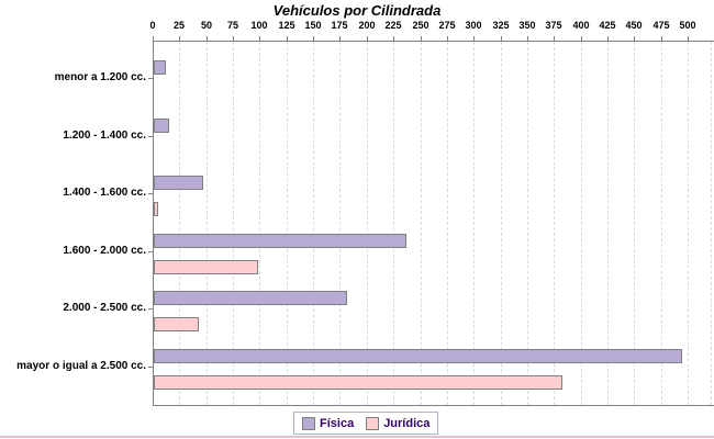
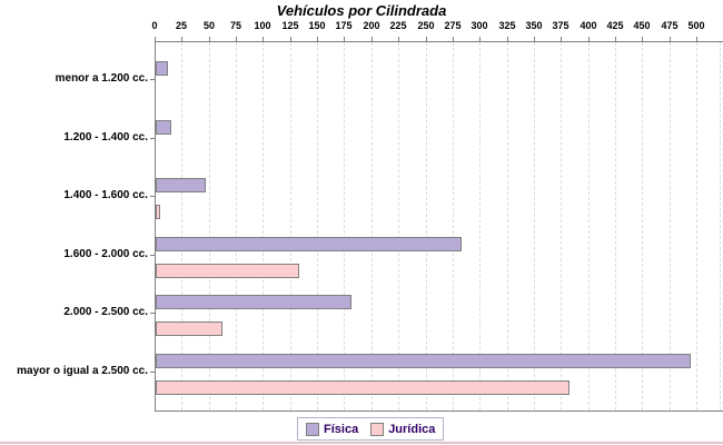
Física/1.600 - 2.000 cc.: 230 -> 280
Jurídica/1.600 - 2.000 cc.: 100 -> 130
Jurídica/2.000 - 2.500 cc.: 40 -> 60
